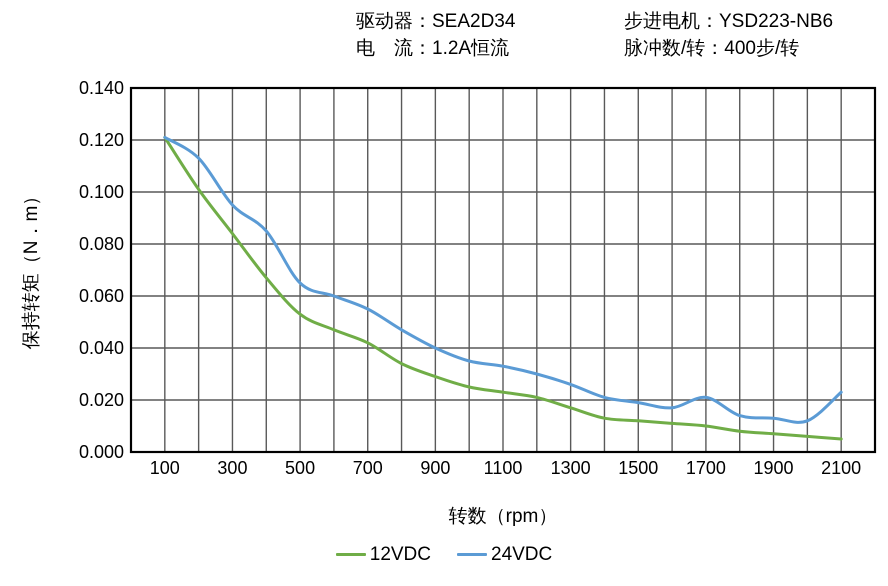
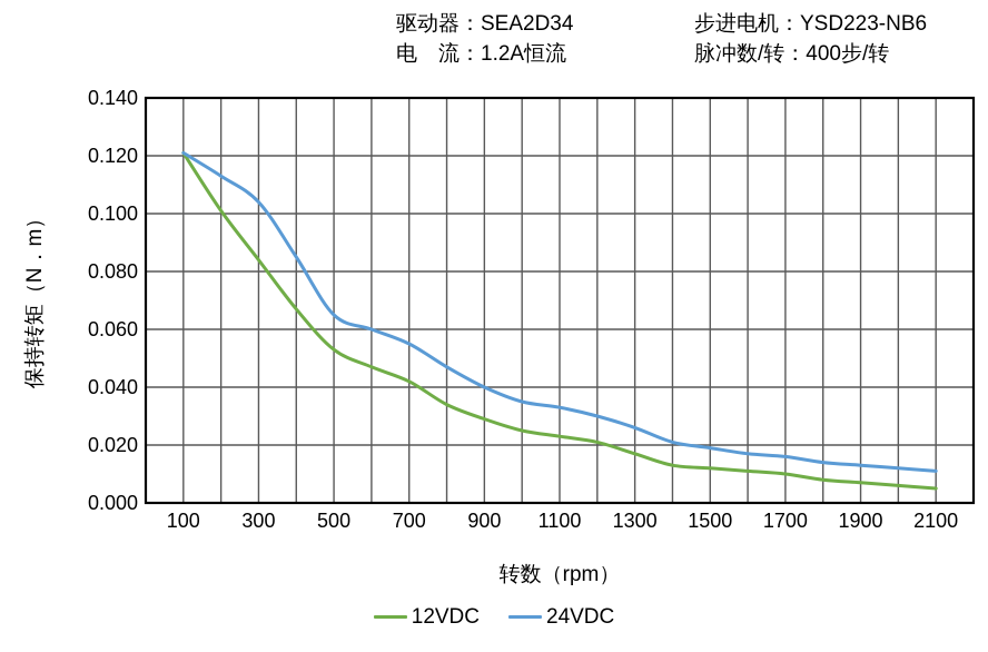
24VDC/300: 0.095 -> 0.104
24VDC/1700: 0.021 -> 0.016
24VDC/2100: 0.023 -> 0.011
